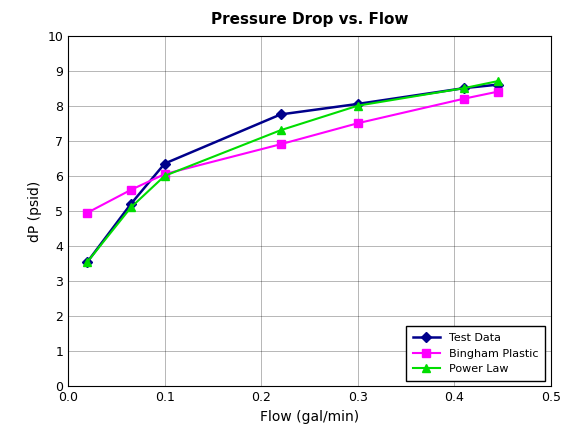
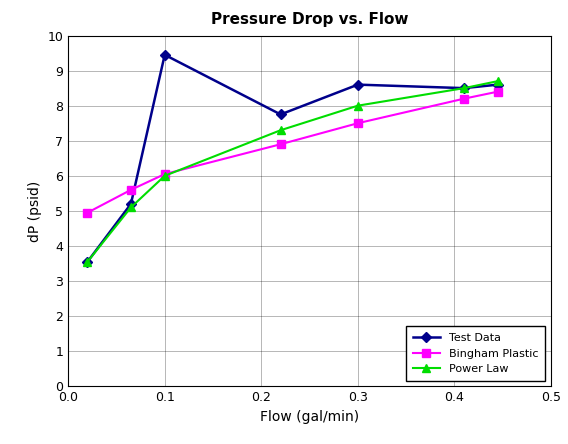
Test Data/0.1: 6.35 -> 9.45
Test Data/0.3: 8.05 -> 8.60
